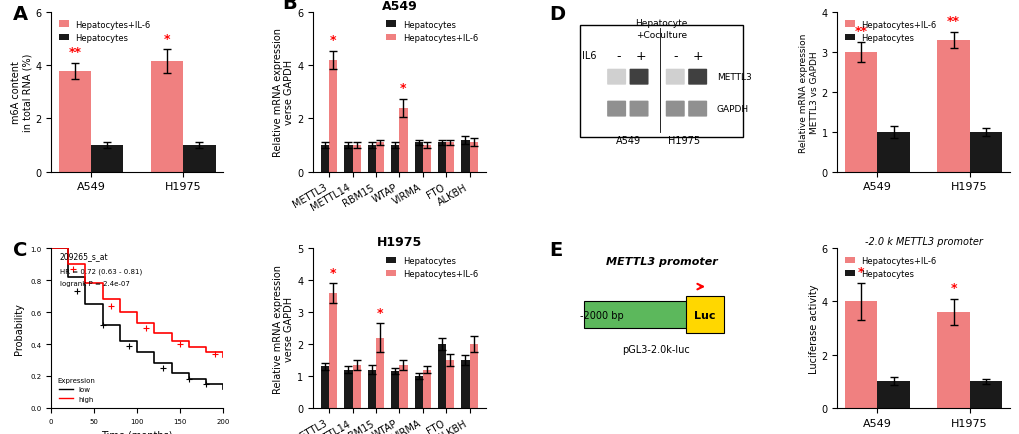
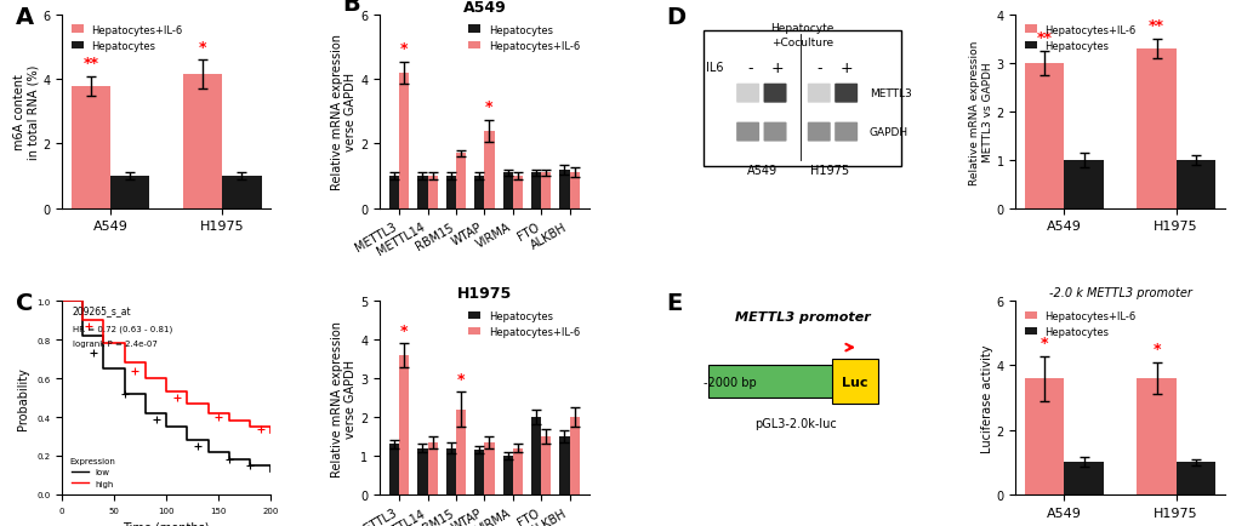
A549/Hepatocytes+IL-6/RBM15: 1.1 -> 1.7
-2.0 k METTL3 promoter/Hepatocytes+IL-6/A549: 4.0 -> 3.6
